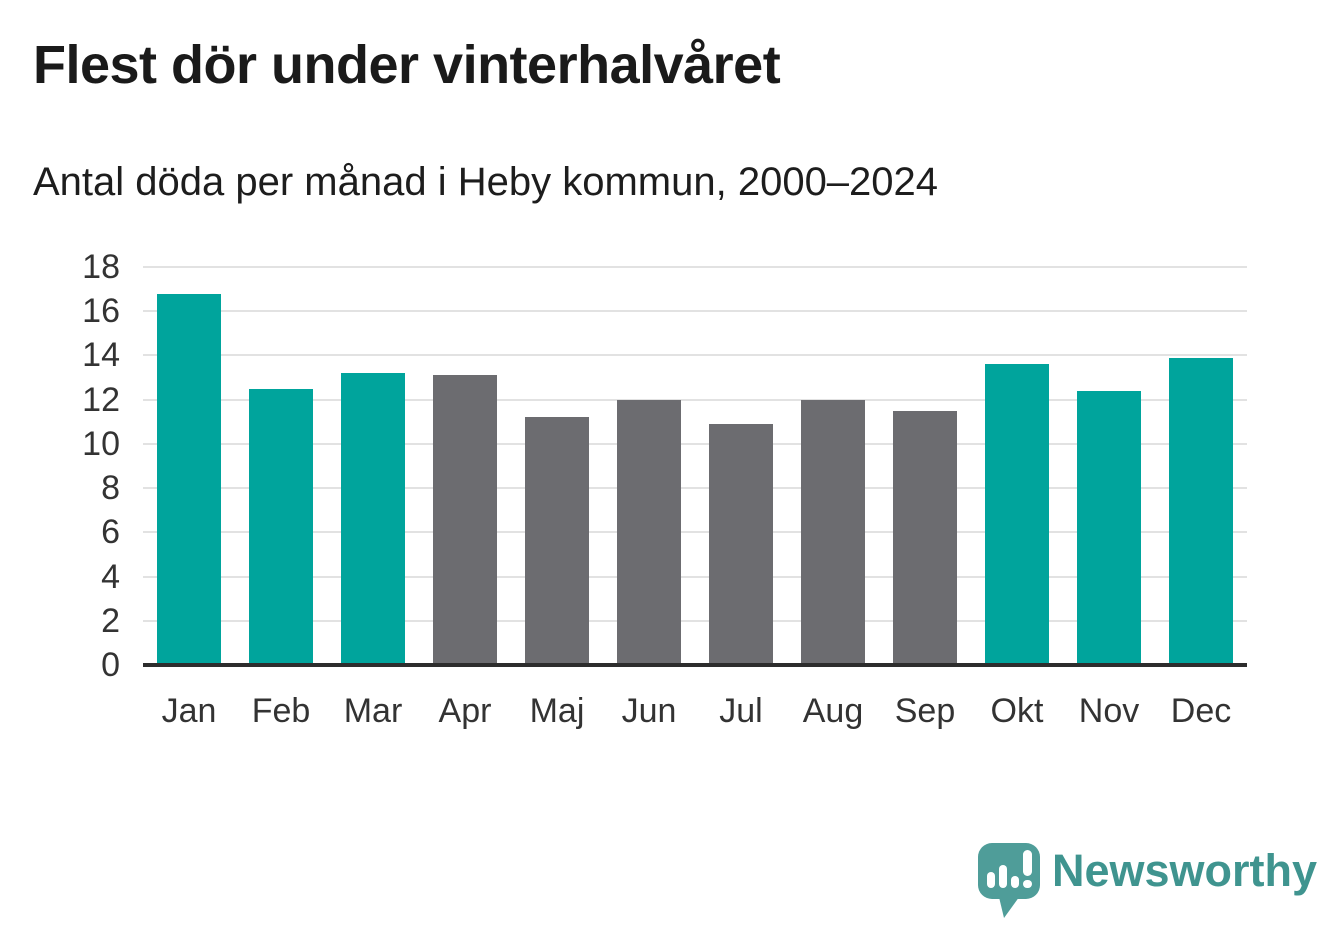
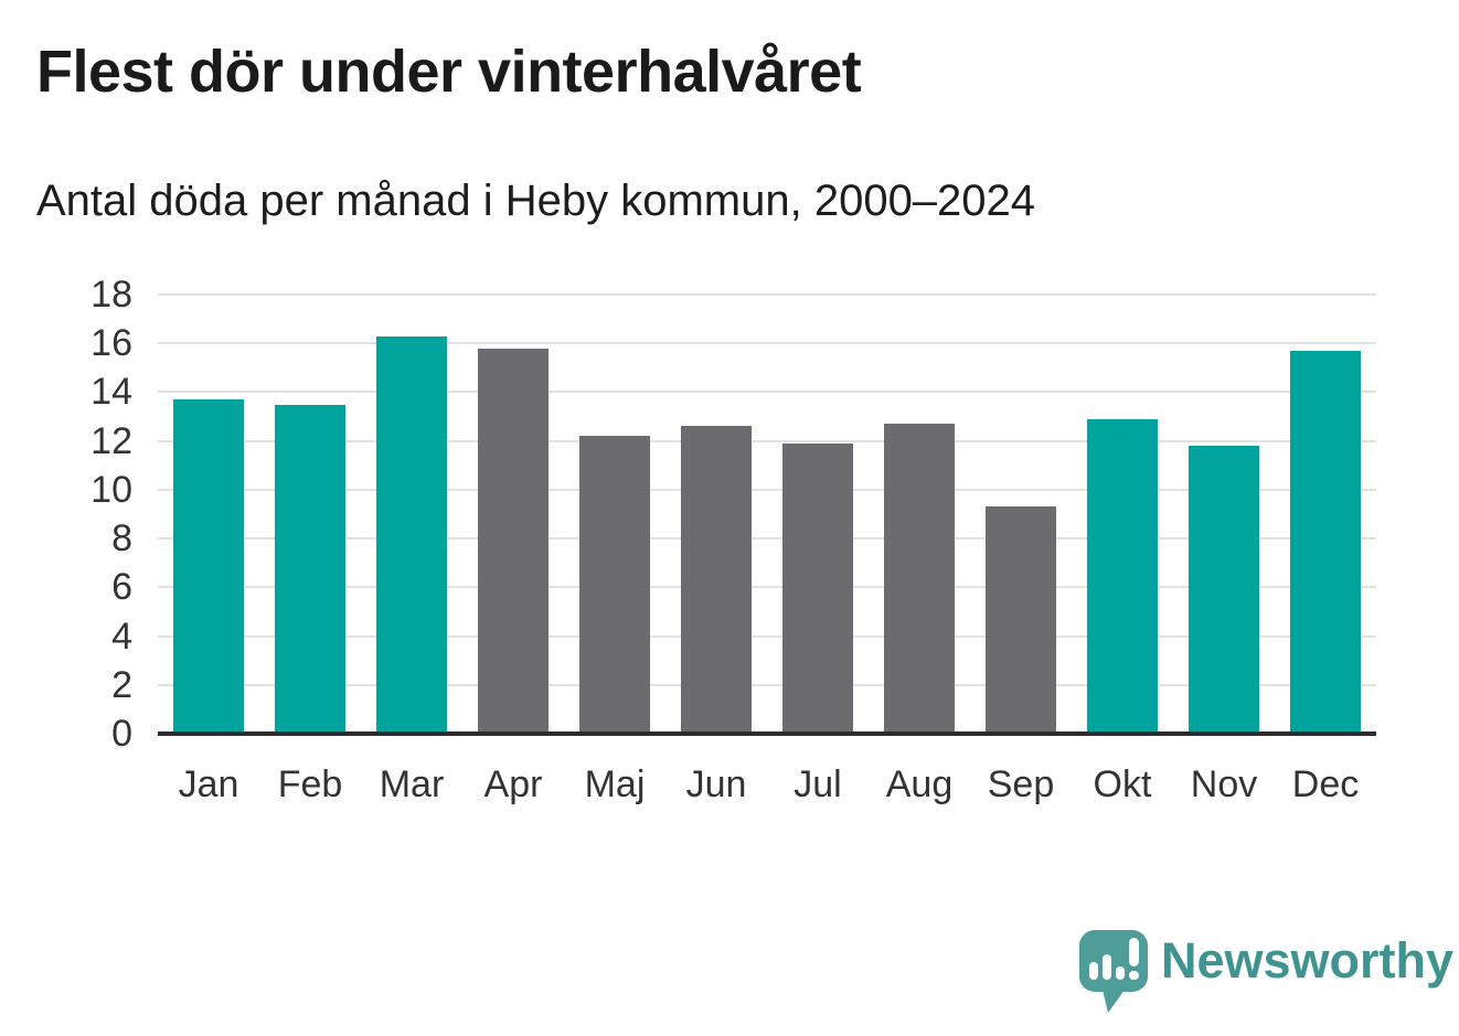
Jan: 16.8 -> 13.7
Feb: 12.5 -> 13.5
Mar: 13.2 -> 16.3
Apr: 13.1 -> 15.8
Maj: 11.2 -> 12.2
Jun: 12.0 -> 12.6
Jul: 10.9 -> 11.9
Aug: 12.0 -> 12.7
Sep: 11.5 -> 9.3
Okt: 13.6 -> 12.9
Nov: 12.4 -> 11.8
Dec: 13.9 -> 15.7
